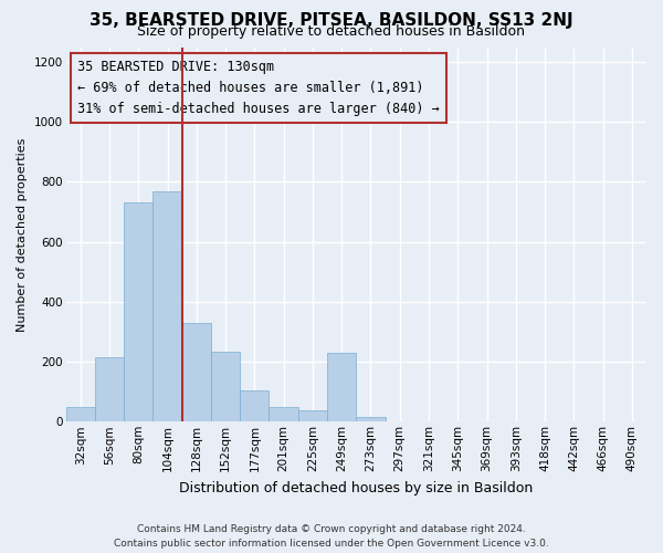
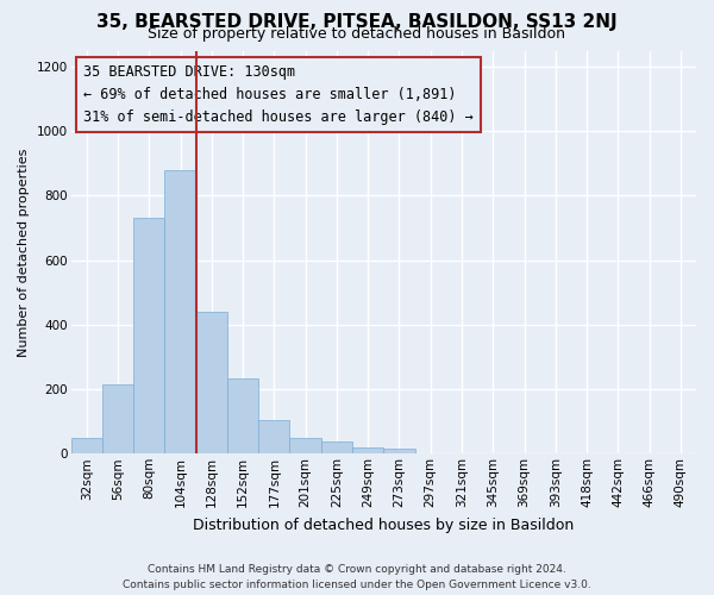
104sqm: 770 -> 880
128sqm: 330 -> 440
249sqm: 230 -> 20
